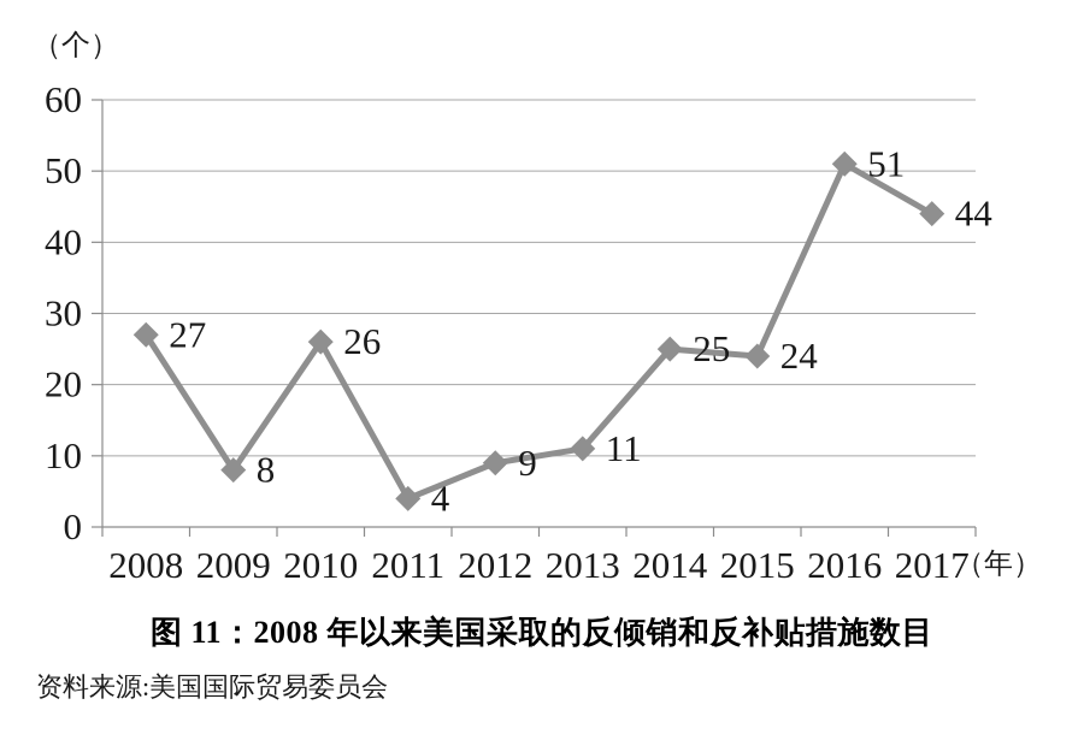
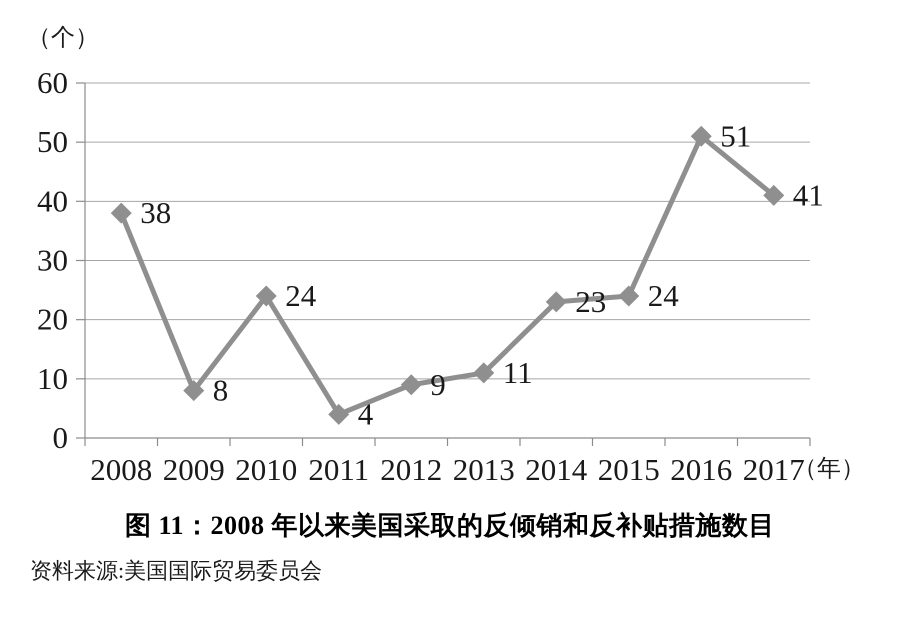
2008: 27 -> 38
2010: 26 -> 24
2014: 25 -> 23
2017: 44 -> 41
